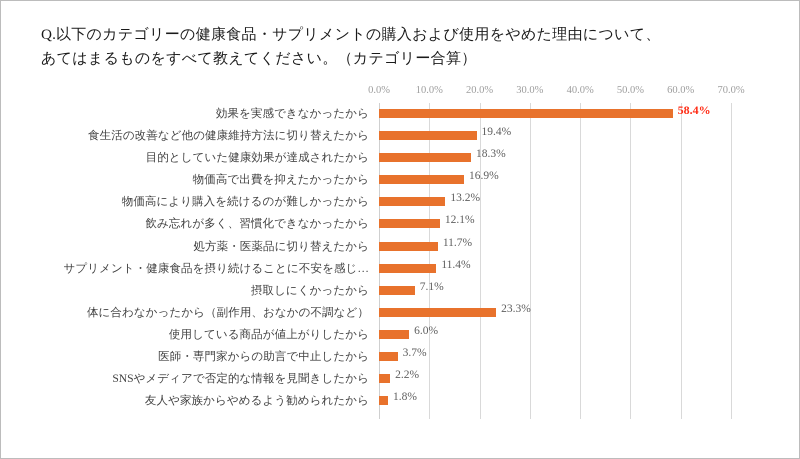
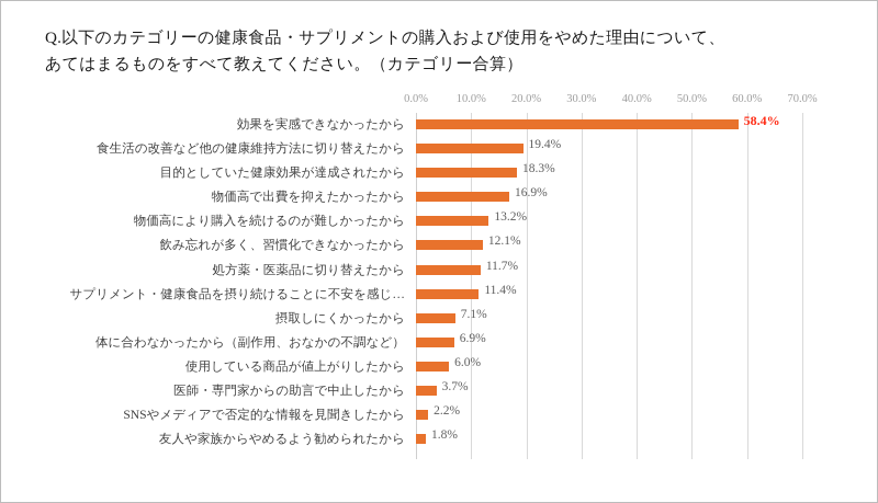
体に合わなかったから（副作用、おなかの不調など）: 23.3% -> 6.9%
